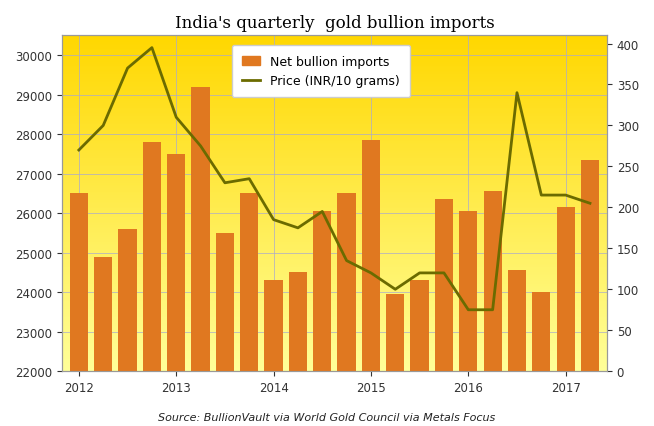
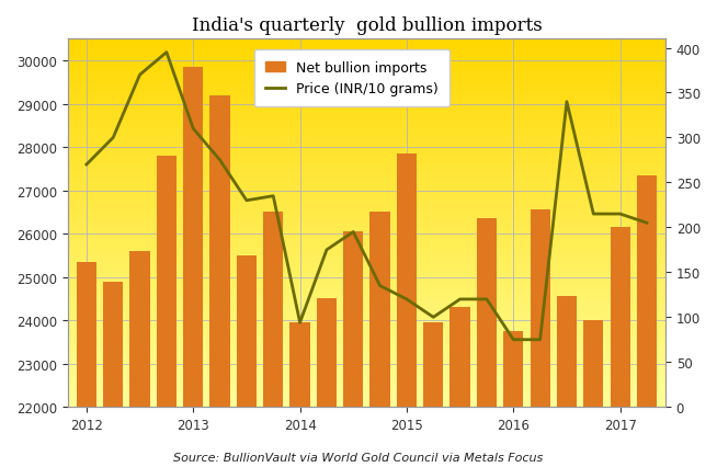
Net bullion imports/2012: 26500 -> 25350
Net bullion imports/2013: 27500 -> 29850
Net bullion imports/2014: 24300 -> 23950
Price (INR/10 grams)/2014: 185 -> 94
Net bullion imports/2016: 26050 -> 23750
